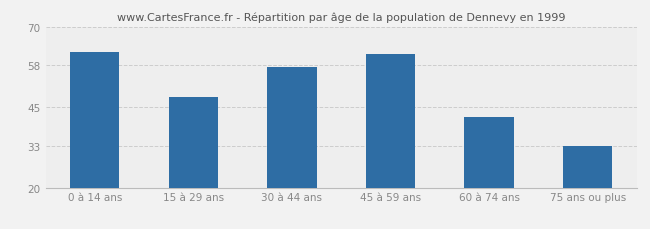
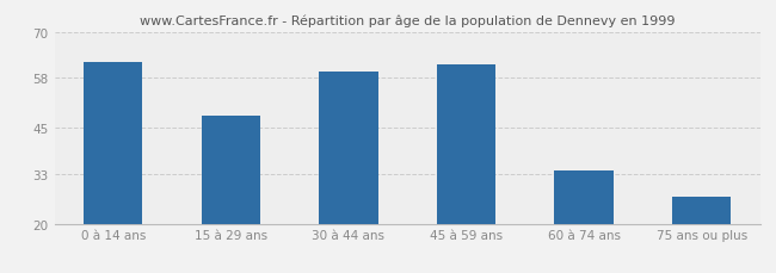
30 à 44 ans: 57.5 -> 59.5
60 à 74 ans: 42.0 -> 34.0
75 ans ou plus: 33.0 -> 27.0
